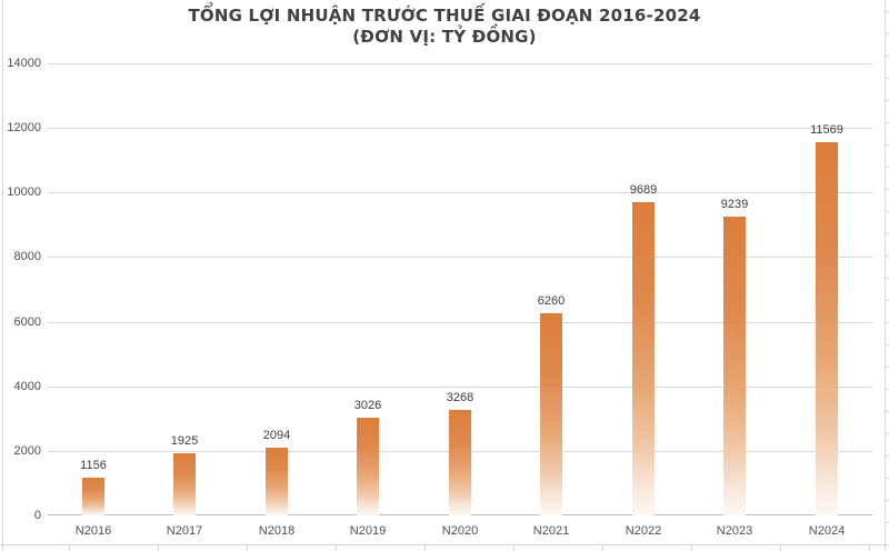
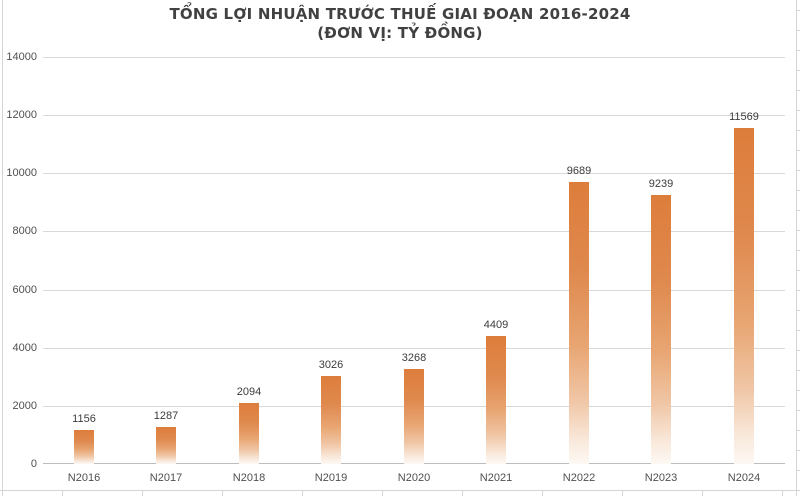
N2017: 1925 -> 1287
N2021: 6260 -> 4409
